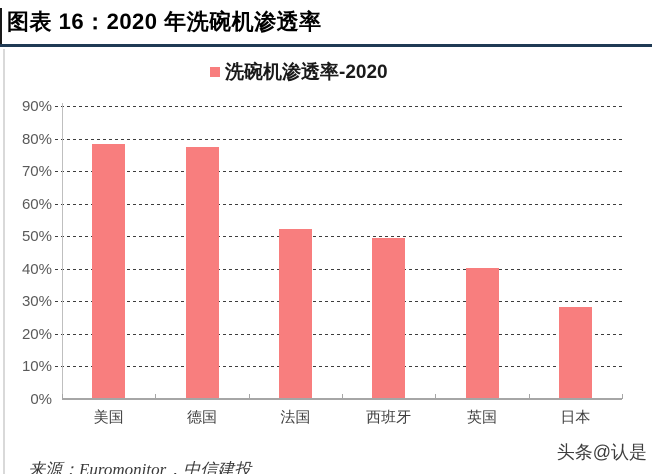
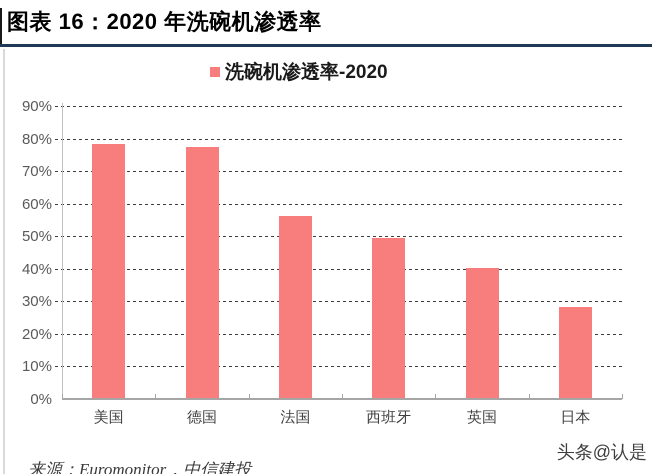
法国: 52% -> 56%
